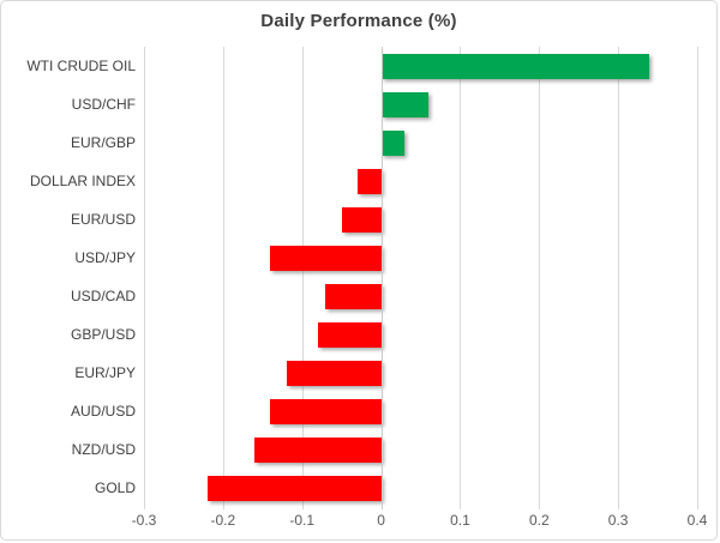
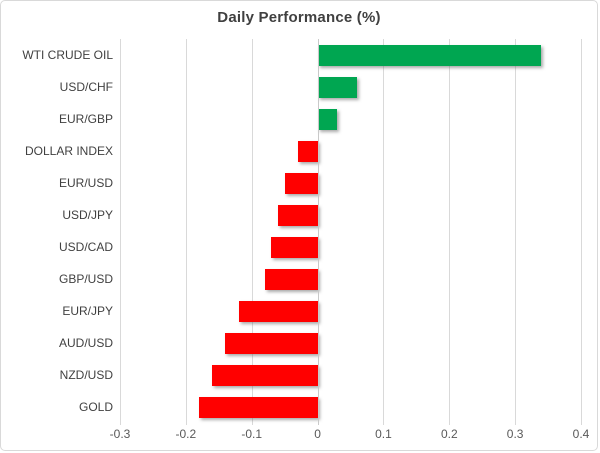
USD/JPY: -0.14 -> -0.06
GOLD: -0.22 -> -0.18
